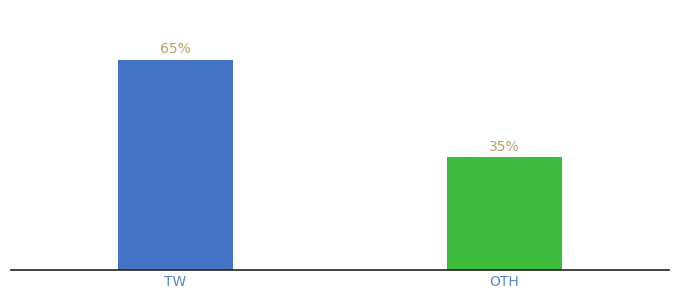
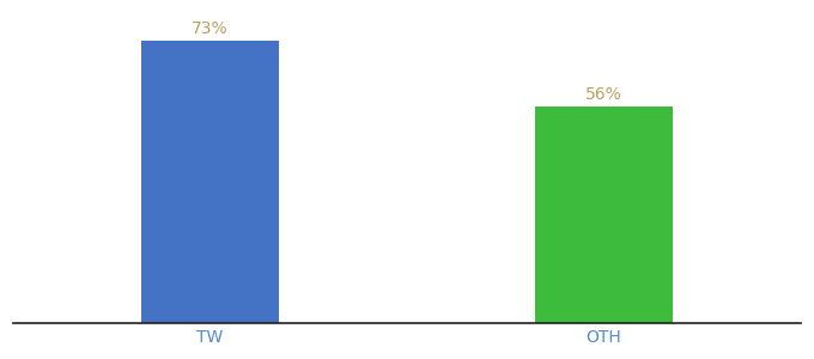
TW: 65% -> 73%
OTH: 35% -> 56%
